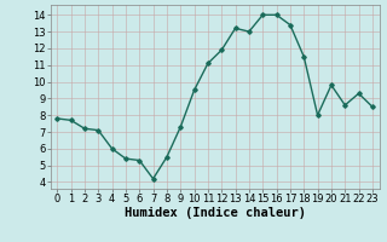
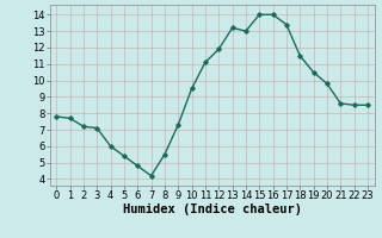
6: 5.3 -> 4.8
19: 8.0 -> 10.5
22: 9.3 -> 8.5
